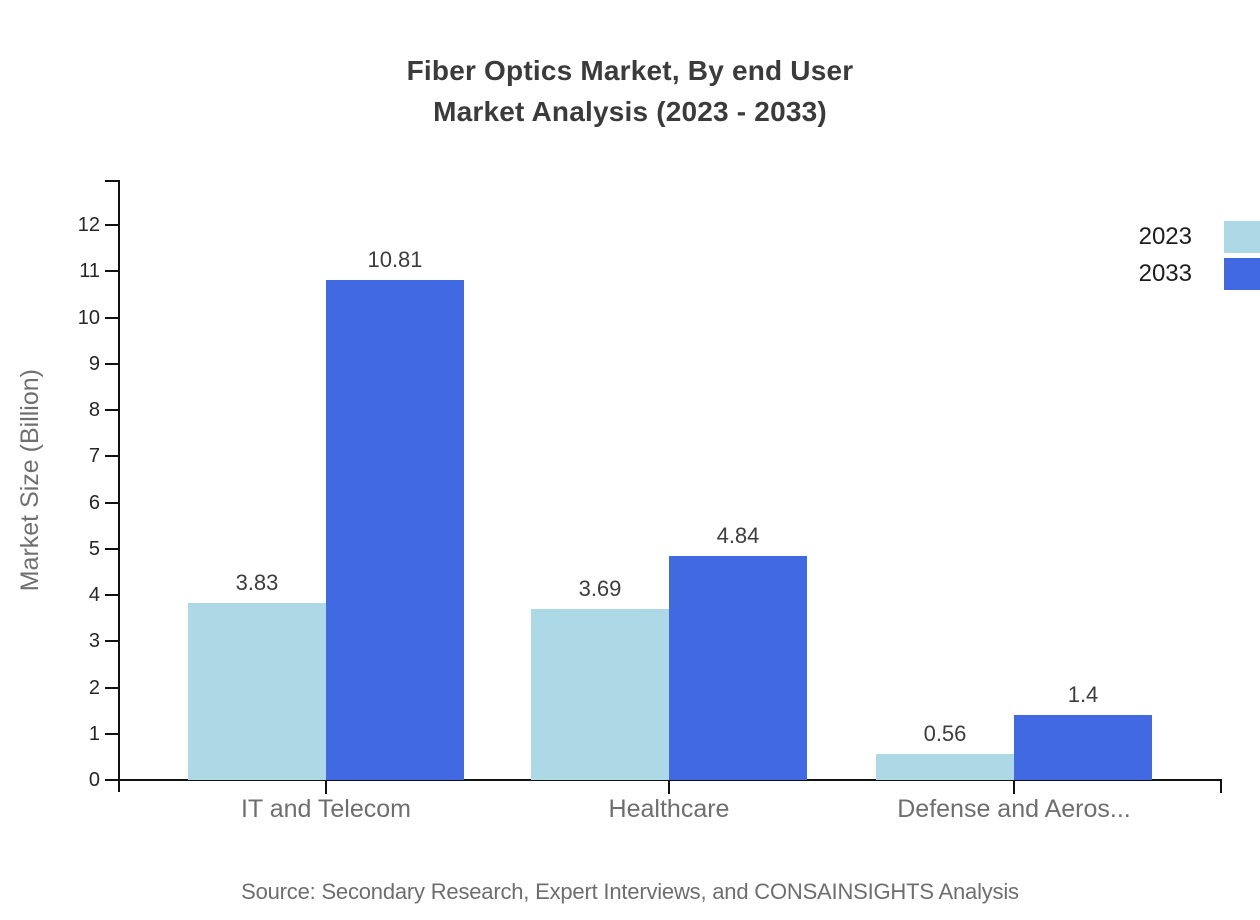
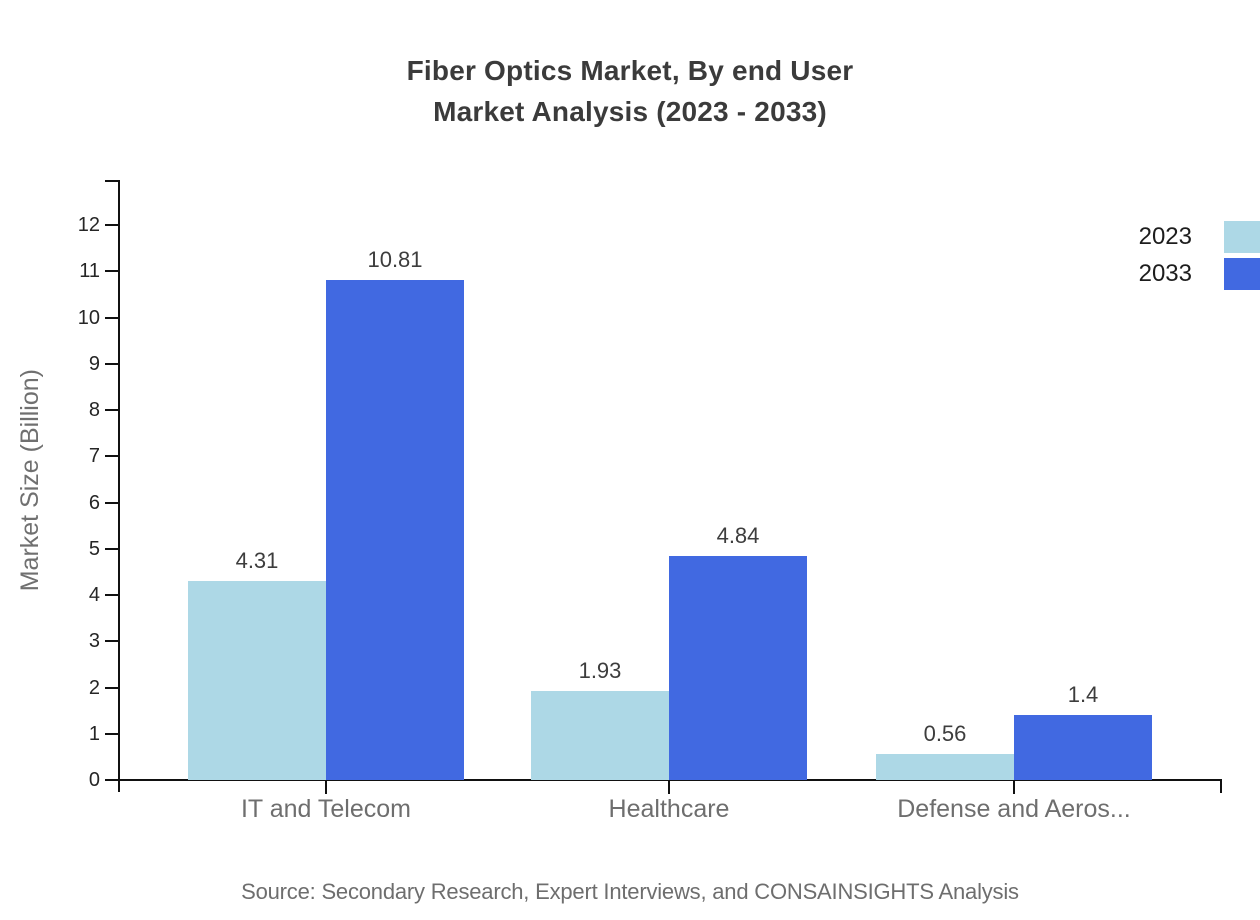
2023/IT and Telecom: 3.83 -> 4.31
2023/Healthcare: 3.69 -> 1.93
